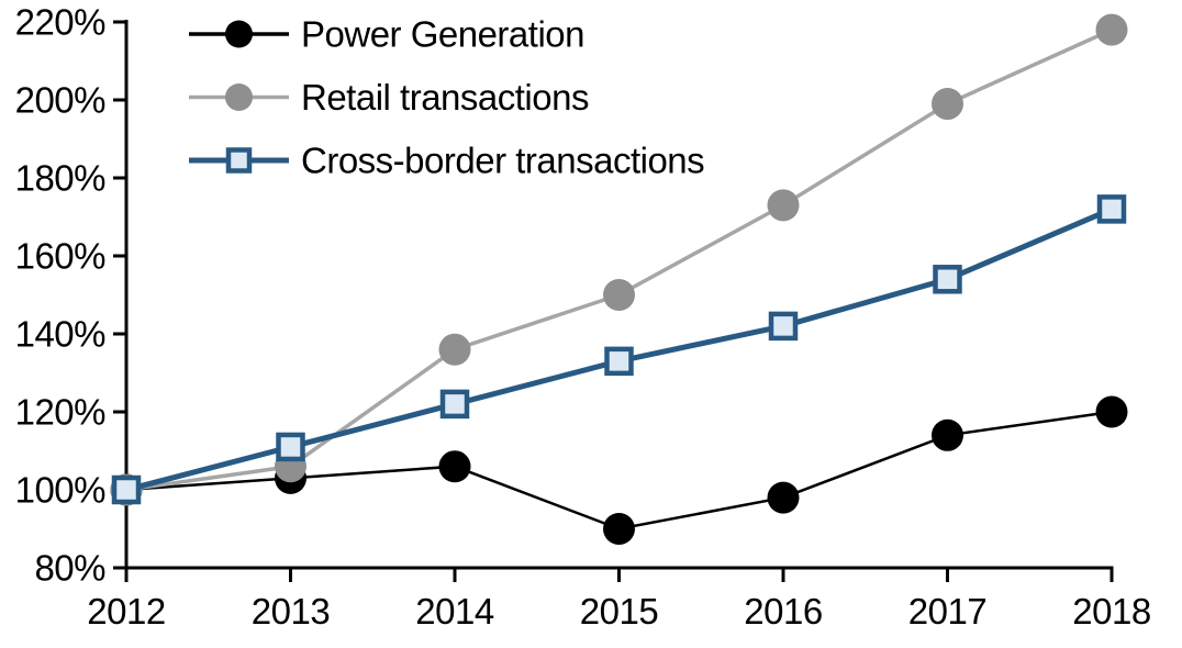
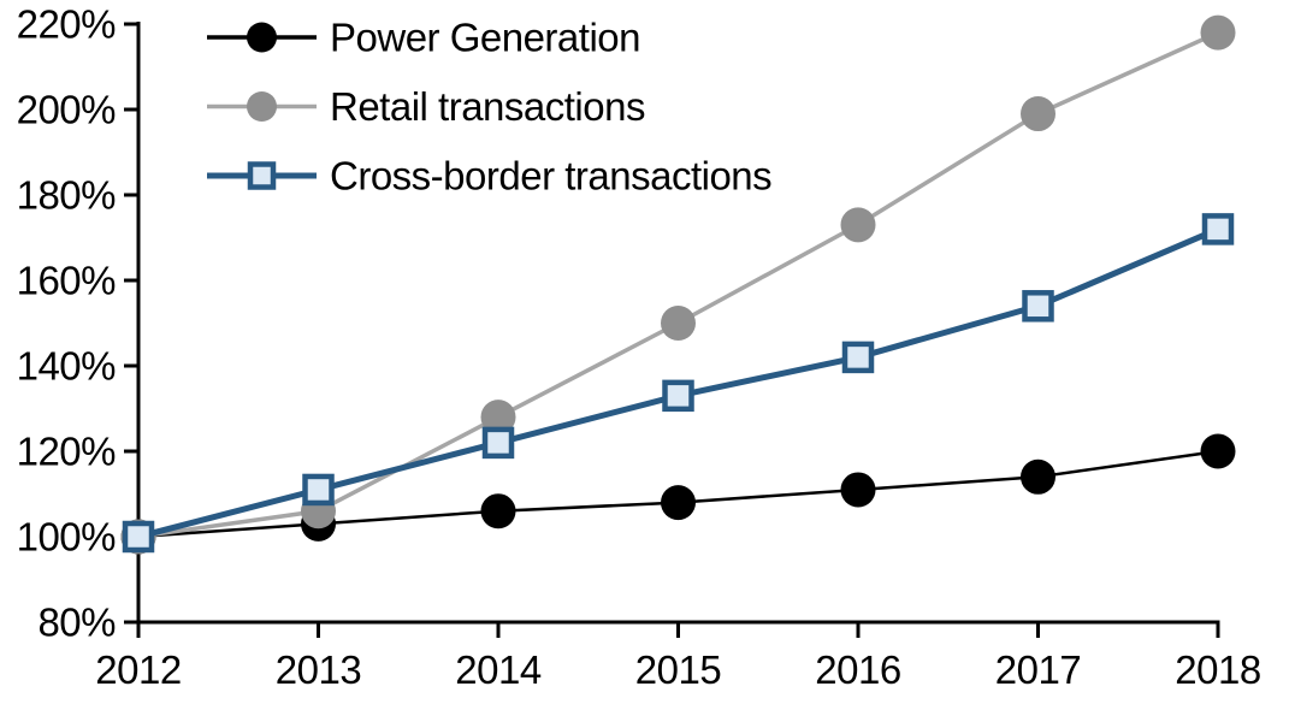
Retail transactions/2014: 136% -> 128%
Power Generation/2015: 90% -> 108%
Power Generation/2016: 98% -> 111%
